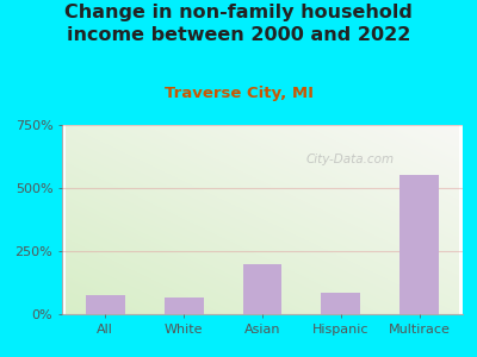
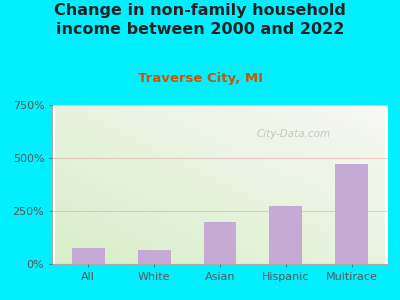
Hispanic: 85% -> 275%
Multirace: 550% -> 470%
